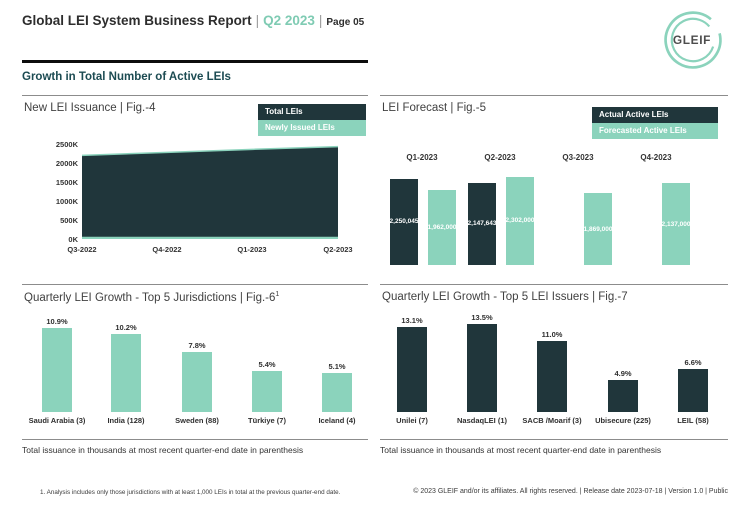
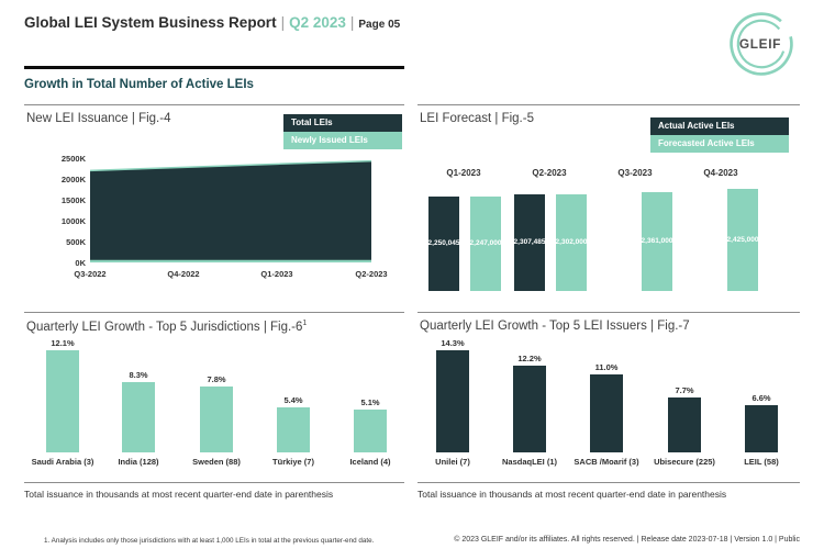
LEI Forecast | Fig.-5/Forecasted Active LEIs/Q1-2023: 1,962,000 -> 2,247,000
LEI Forecast | Fig.-5/Actual Active LEIs/Q2-2023: 2,147,643 -> 2,307,485
LEI Forecast | Fig.-5/Forecasted Active LEIs/Q3-2023: 1,869,000 -> 2,361,000
LEI Forecast | Fig.-5/Forecasted Active LEIs/Q4-2023: 2,137,000 -> 2,425,000
Quarterly LEI Growth - Top 5 Jurisdictions | Fig.-6/Saudi Arabia (3): 10.9% -> 12.1%
Quarterly LEI Growth - Top 5 Jurisdictions | Fig.-6/India (128): 10.2% -> 8.3%
Quarterly LEI Growth - Top 5 LEI Issuers | Fig.-7/Unilei (7): 13.1% -> 14.3%
Quarterly LEI Growth - Top 5 LEI Issuers | Fig.-7/NasdaqLEI (1): 13.5% -> 12.2%
Quarterly LEI Growth - Top 5 LEI Issuers | Fig.-7/Ubisecure (225): 4.9% -> 7.7%
